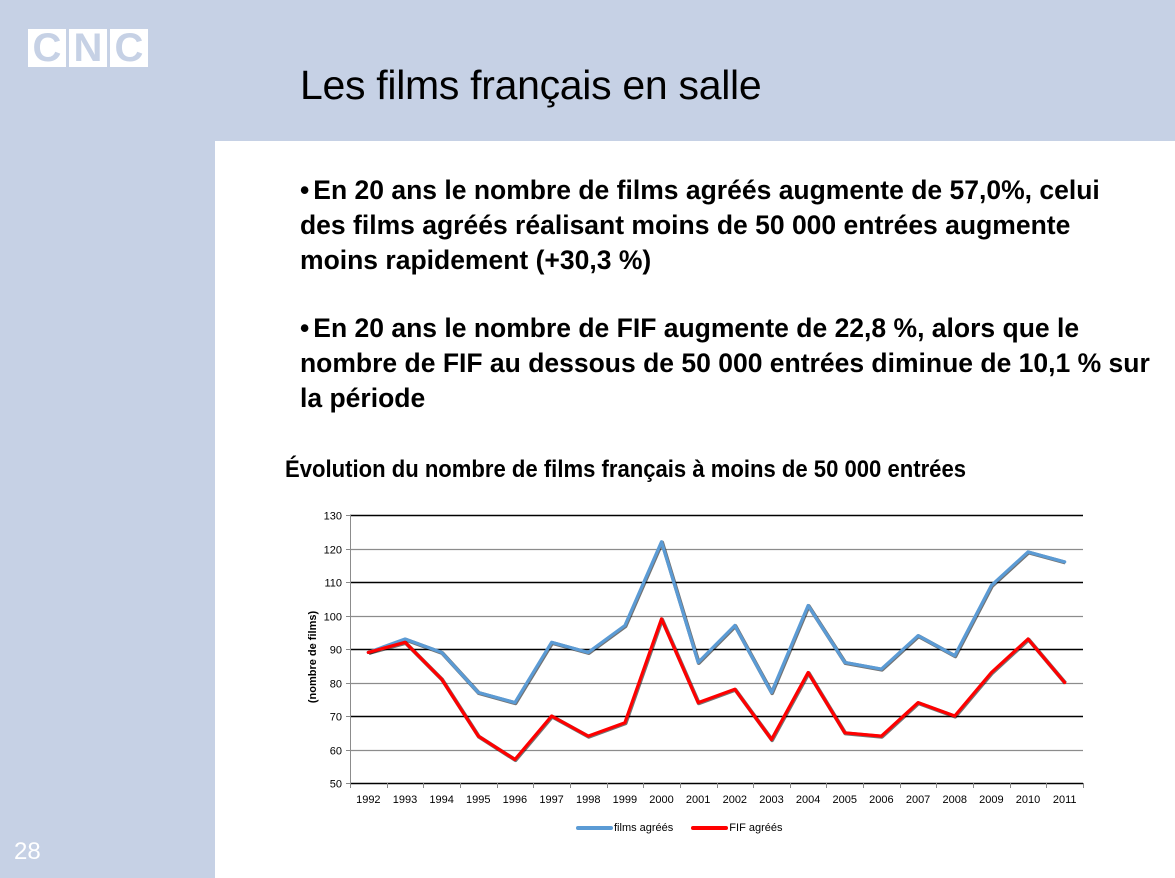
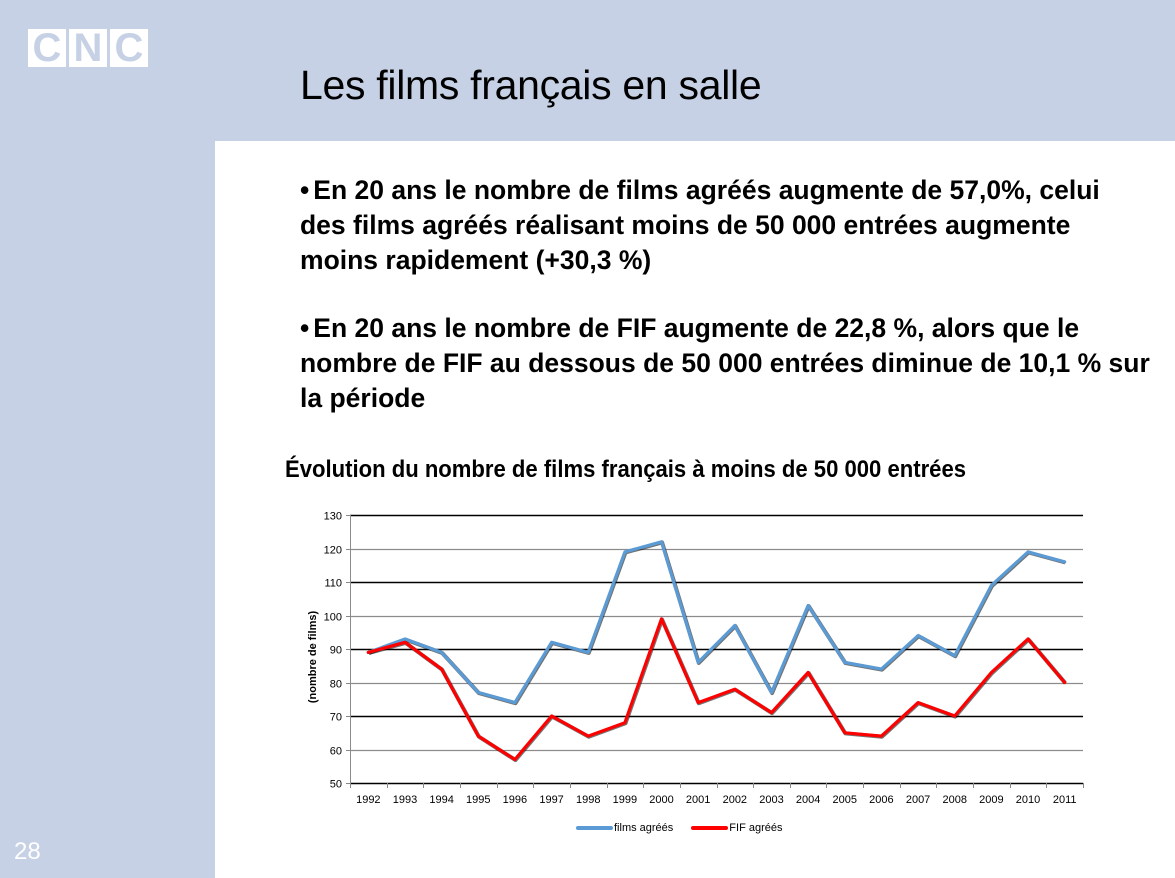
FIF agréés/1994: 81 -> 84
films agréés/1999: 97 -> 119
FIF agréés/2003: 63 -> 71
